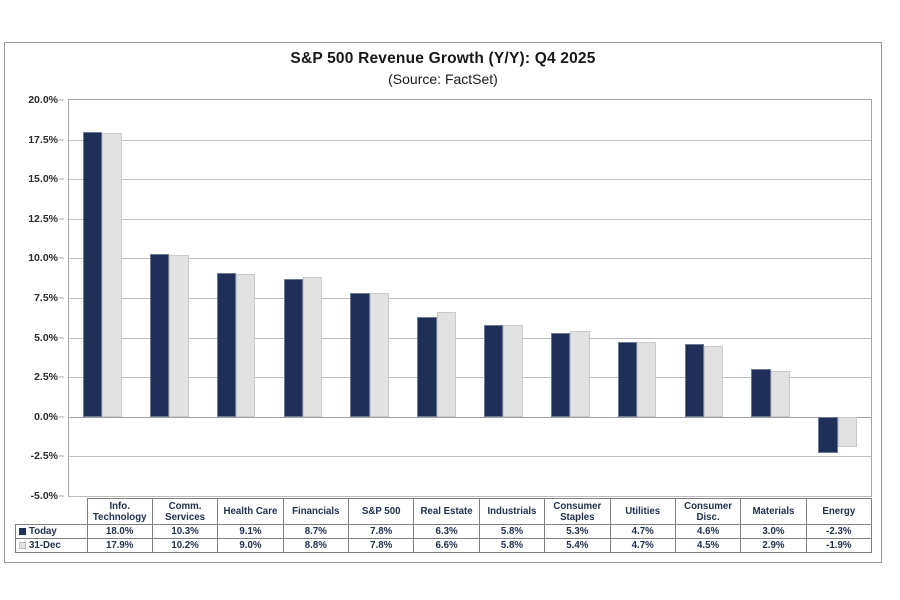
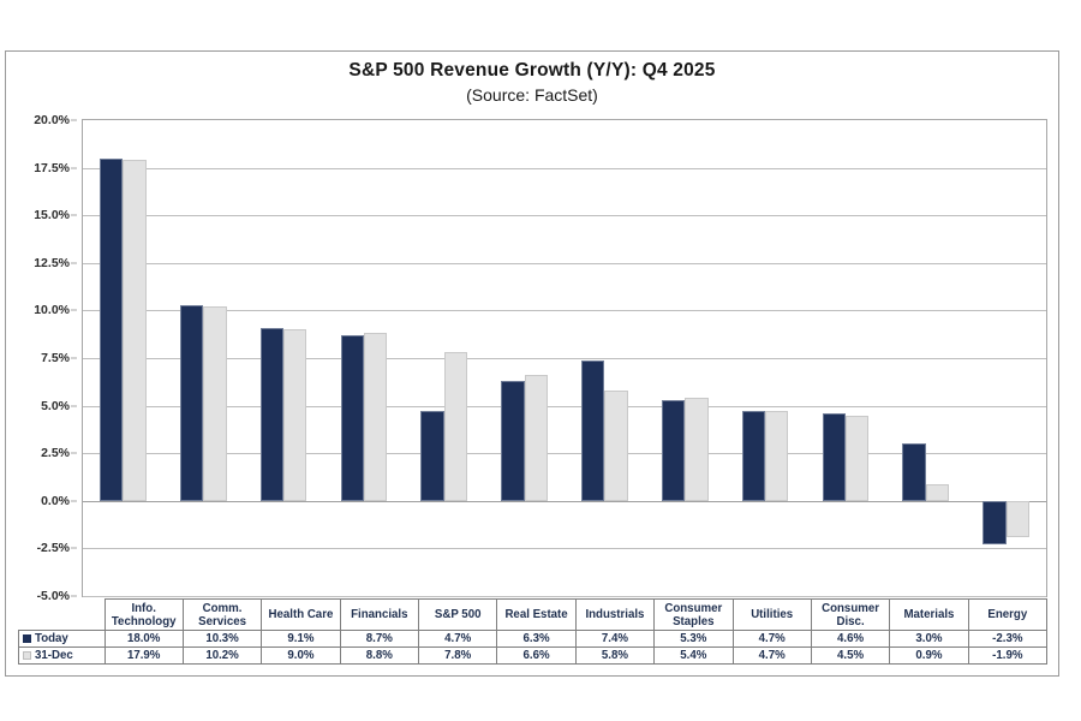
Today/S&P 500: 7.8% -> 4.7%
Today/Industrials: 5.8% -> 7.4%
31-Dec/Materials: 2.9% -> 0.9%
